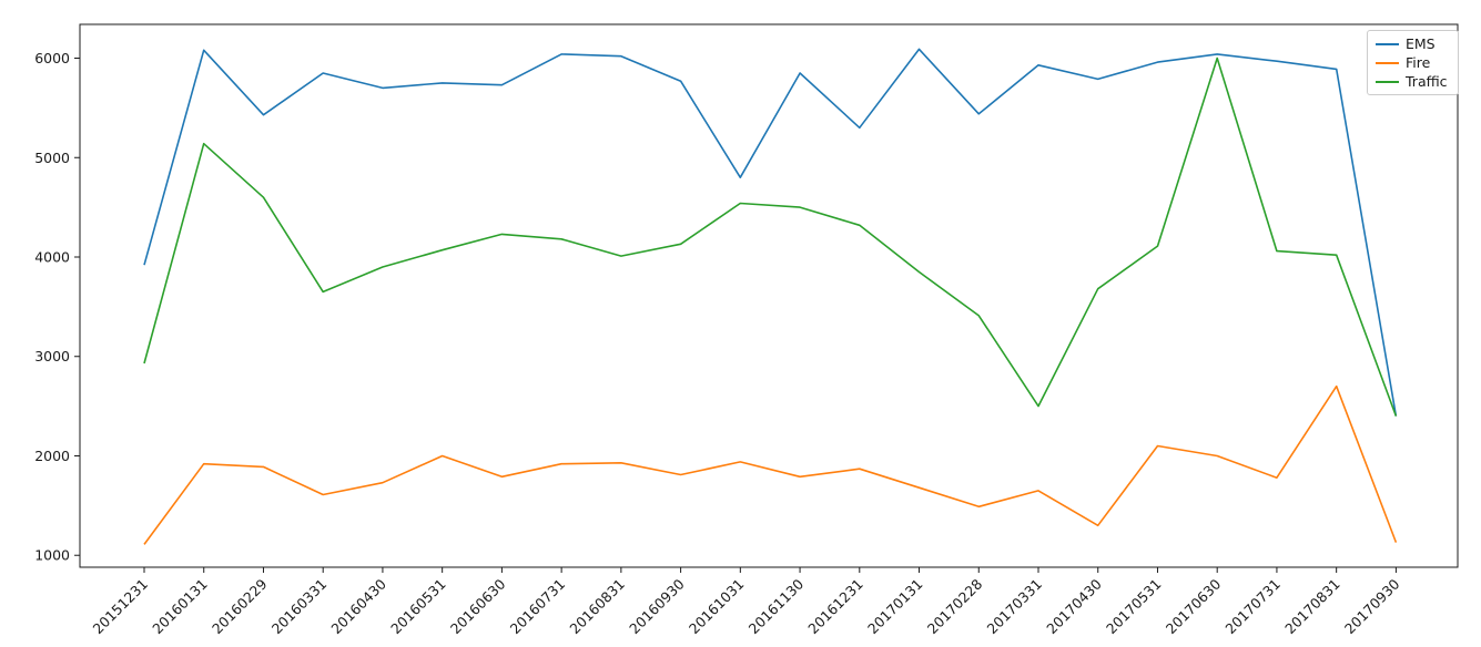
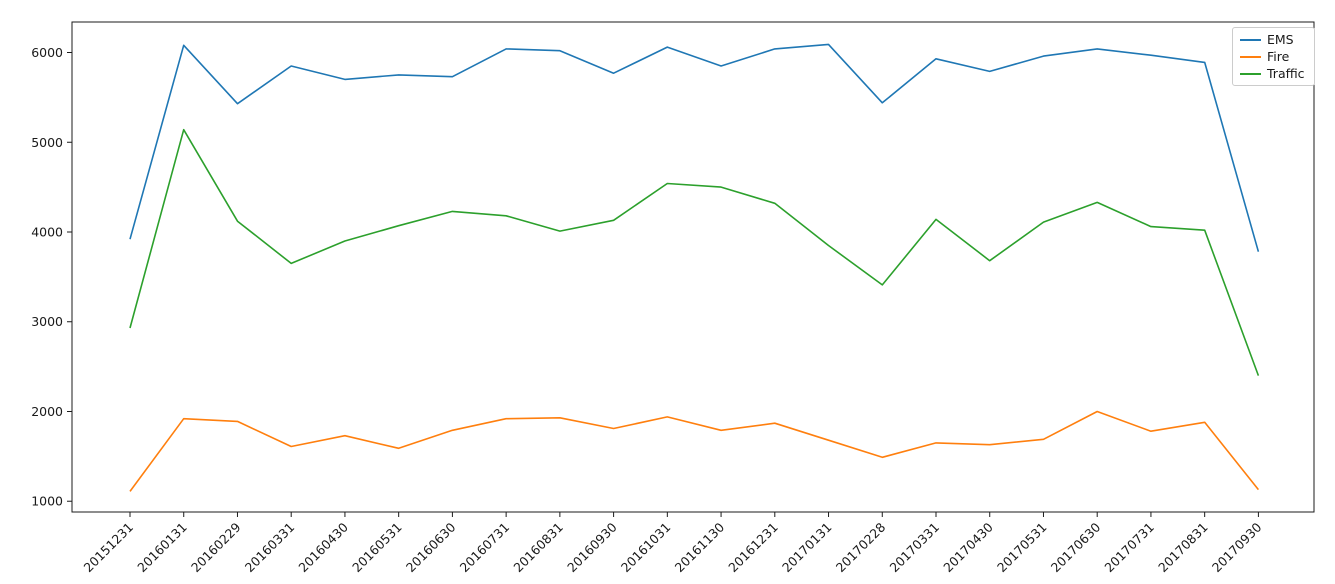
Traffic/20160229: 4600 -> 4100
Fire/20160531: 2000 -> 1600
EMS/20161031: 4800 -> 6100
EMS/20161231: 5300 -> 6000
Traffic/20170331: 2500 -> 4100
Fire/20170430: 1300 -> 1600
Fire/20170531: 2100 -> 1700
Traffic/20170630: 6000 -> 4300
Fire/20170831: 2700 -> 1900
EMS/20170930: 2400 -> 3800
